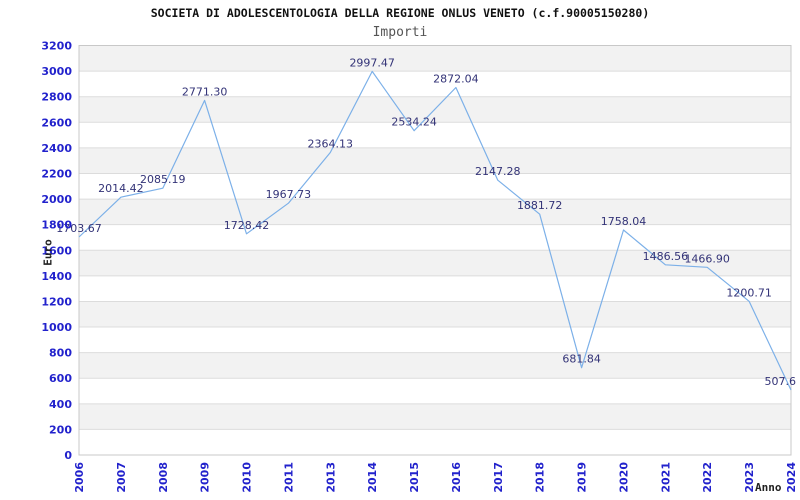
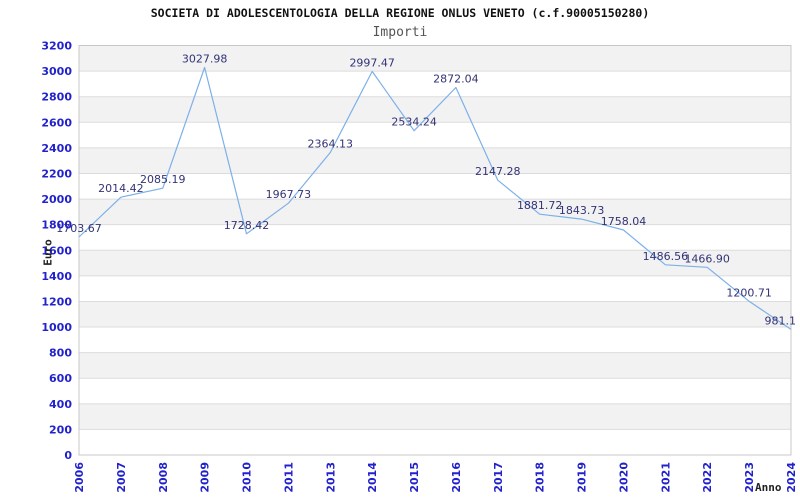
2009: 2771.30 -> 3027.98
2019: 681.84 -> 1843.73
2024: 507.6 -> 981.1
